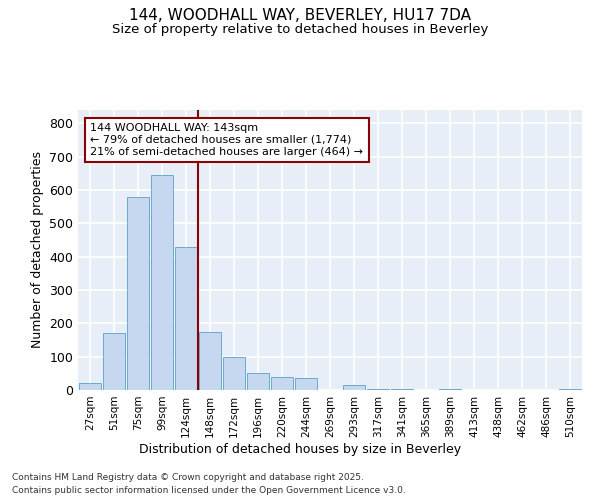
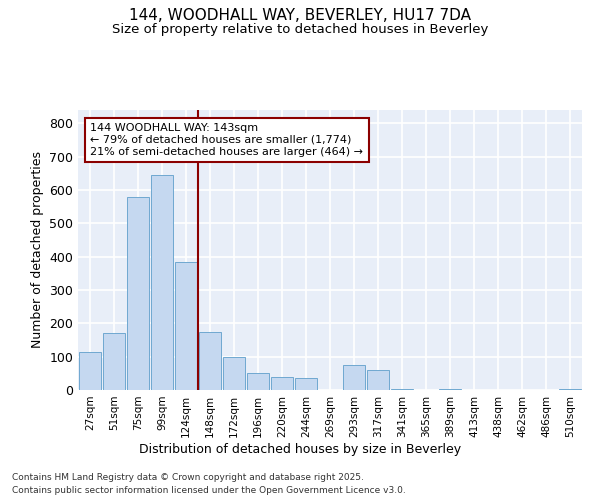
27sqm: 20 -> 115
124sqm: 430 -> 385
293sqm: 15 -> 75
317sqm: 3 -> 60
